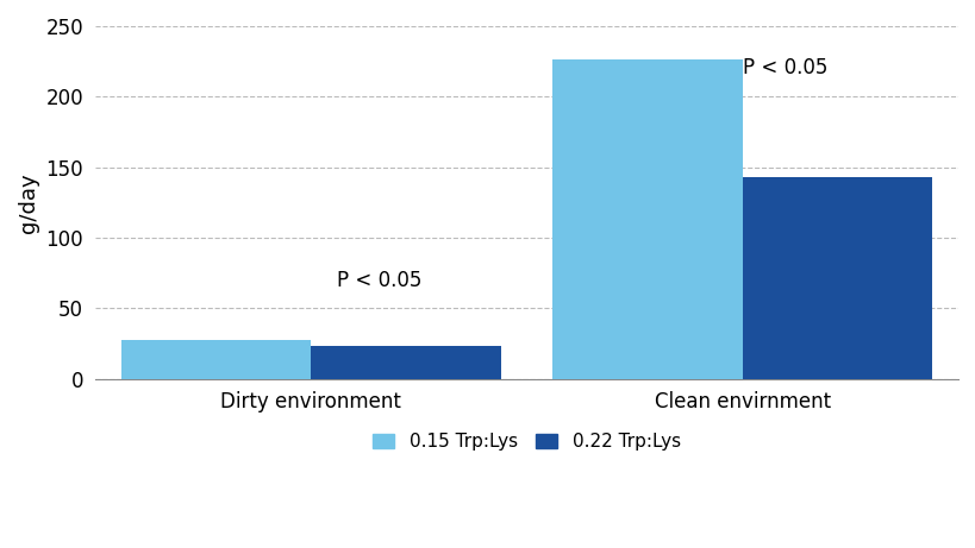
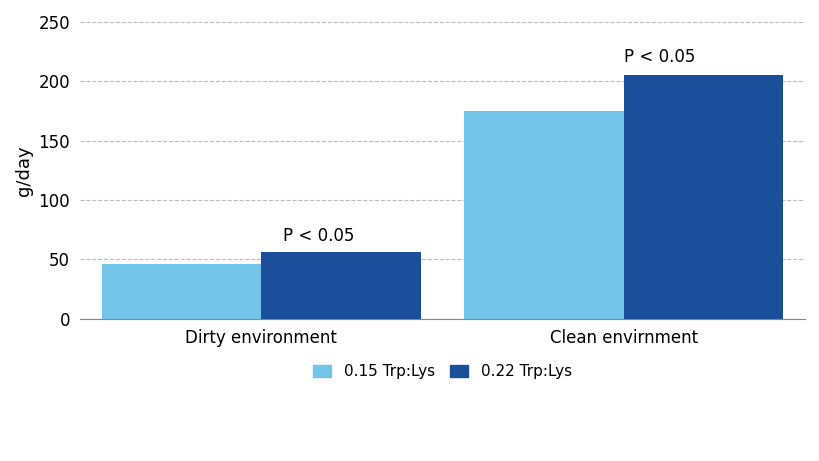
0.15 Trp:Lys/Dirty environment: 28 -> 46
0.22 Trp:Lys/Dirty environment: 23 -> 56
0.15 Trp:Lys/Clean envirnment: 226 -> 175
0.22 Trp:Lys/Clean envirnment: 143 -> 205
